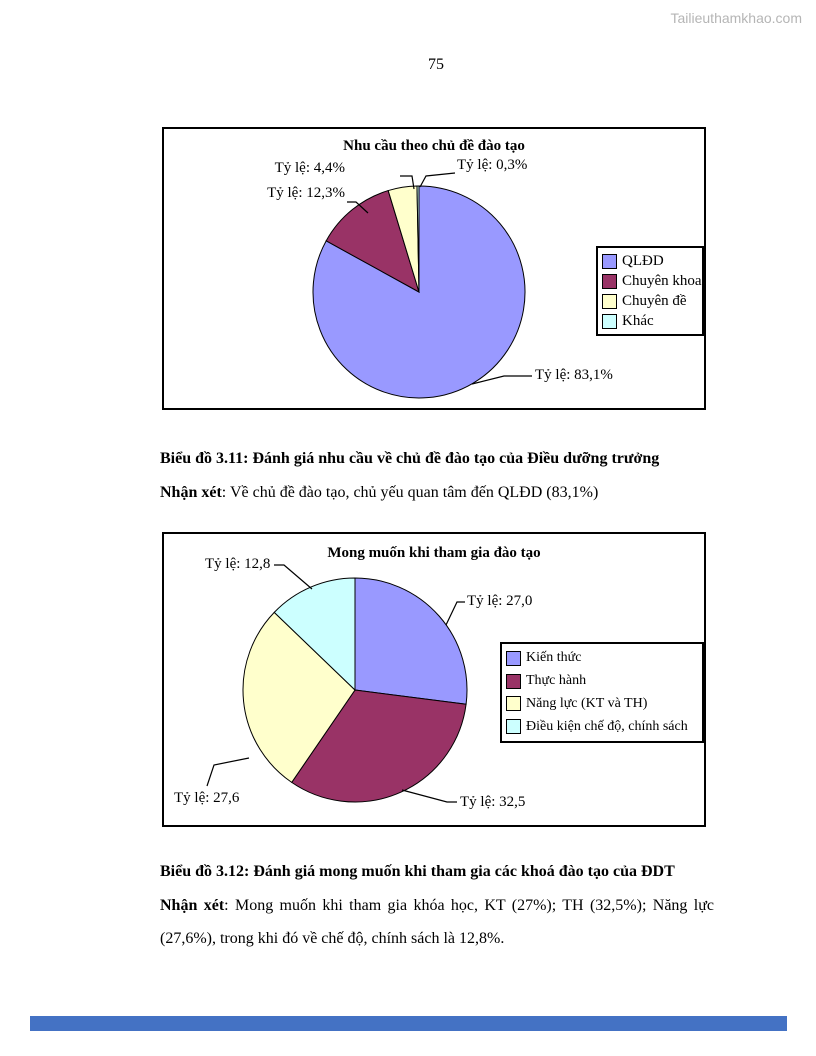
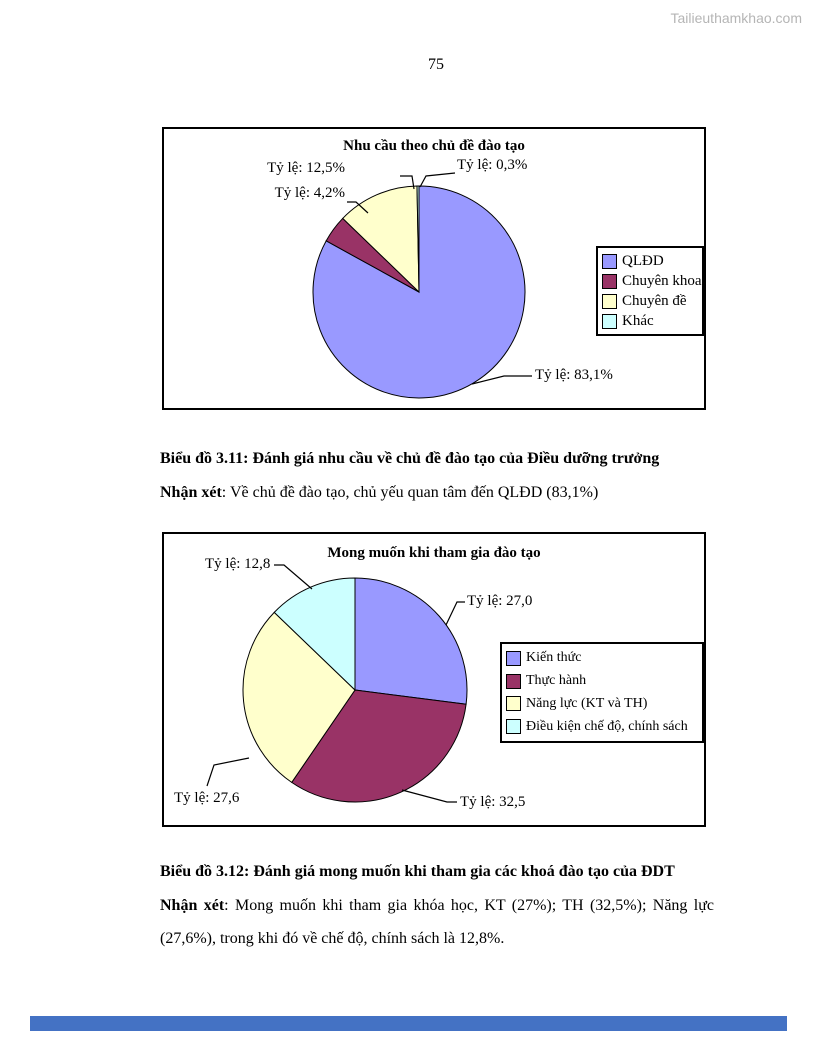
Nhu cầu theo chủ đề đào tạo/Chuyên khoa: 12,3% -> 4,2%
Nhu cầu theo chủ đề đào tạo/Chuyên đề: 4,4% -> 12,5%
